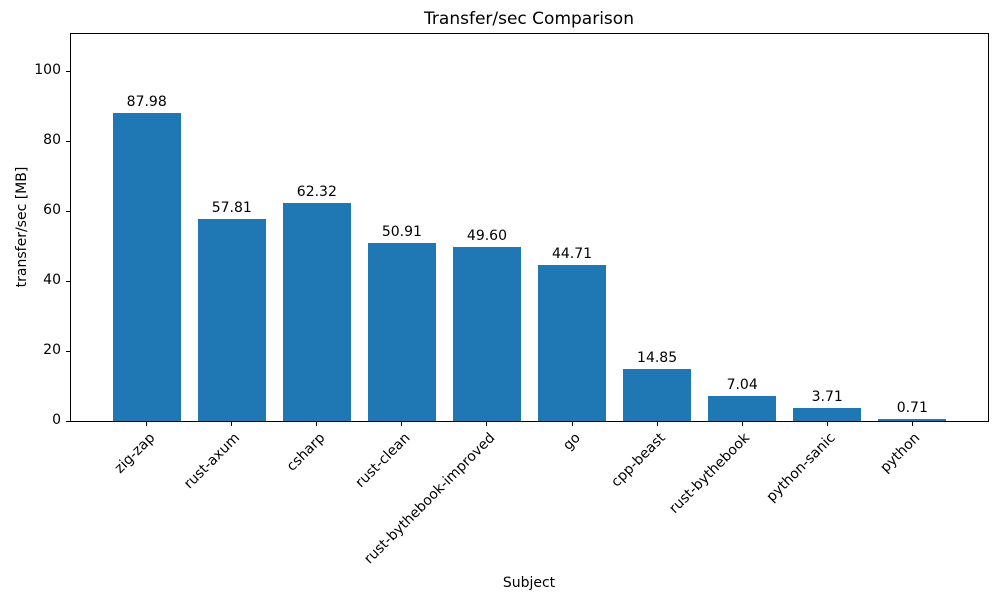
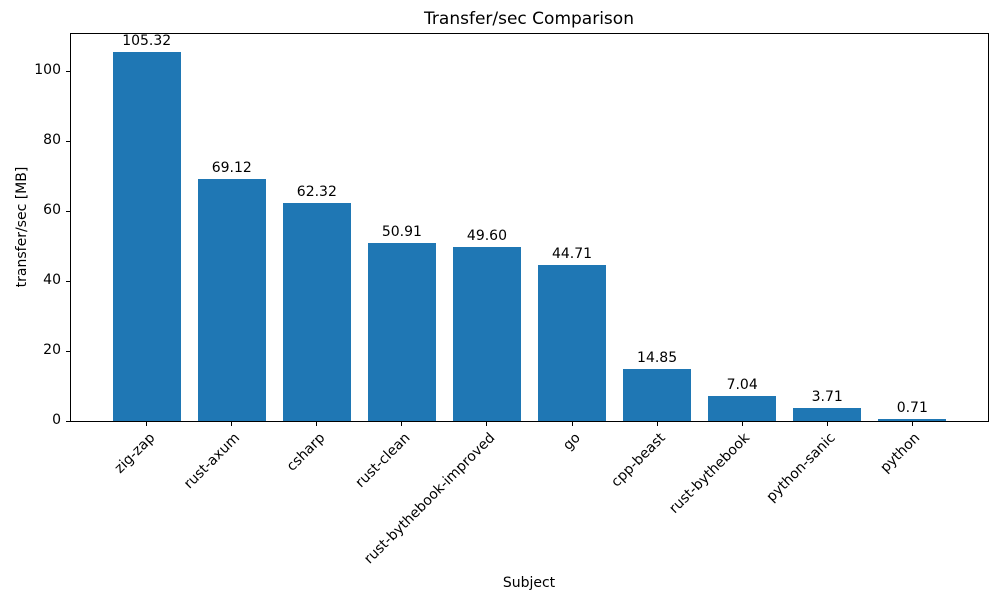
zig-zap: 87.98 -> 105.32
rust-axum: 57.81 -> 69.12
